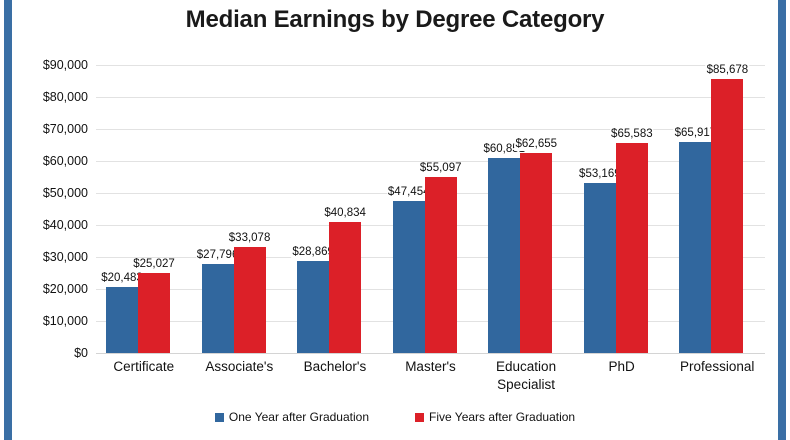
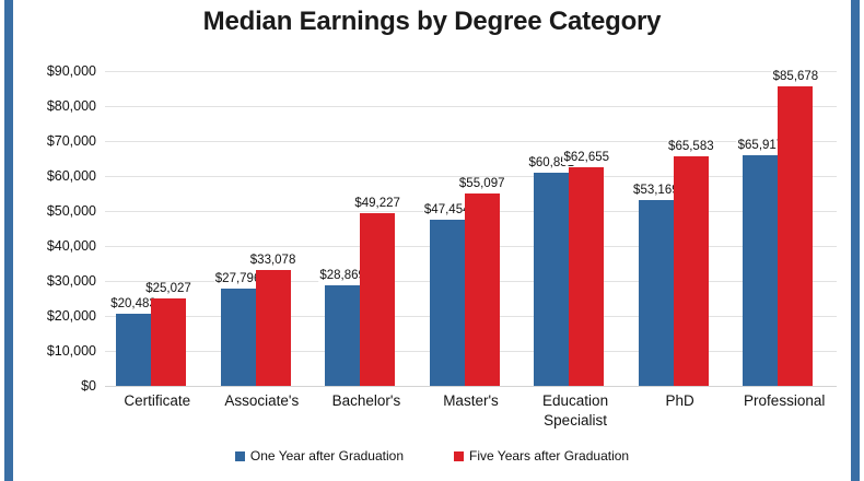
Five Years after Graduation/Bachelor's: $40,834 -> $49,227
